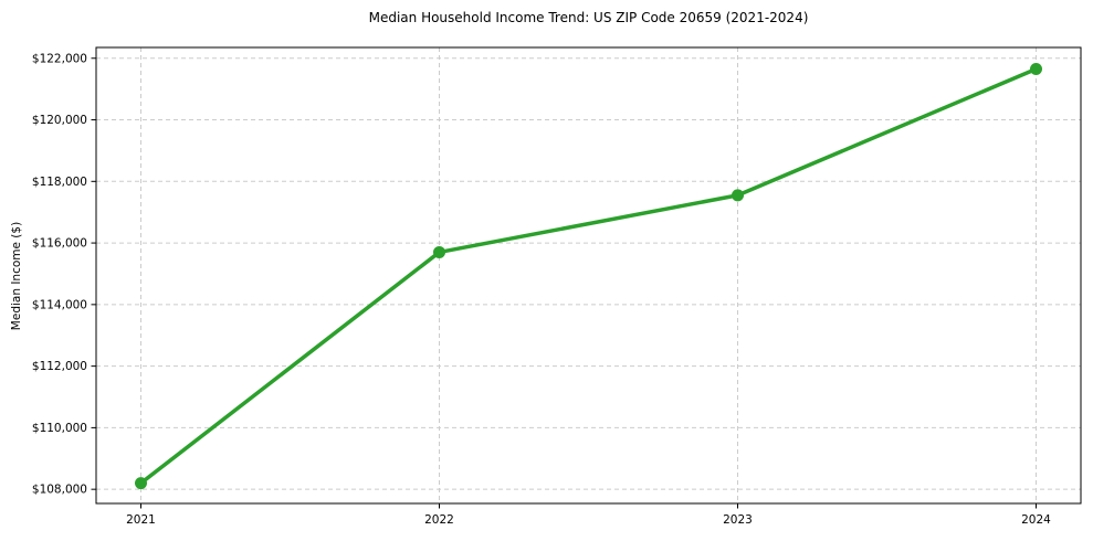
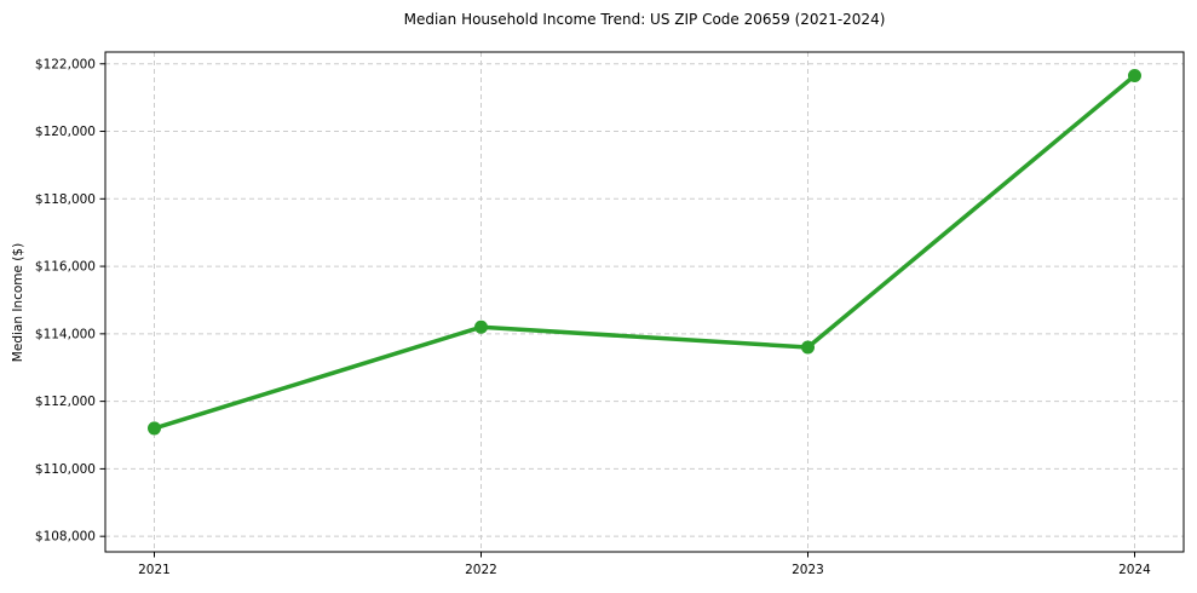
2021: $108200 -> $111200
2022: $115700 -> $114200
2023: $117600 -> $113600
